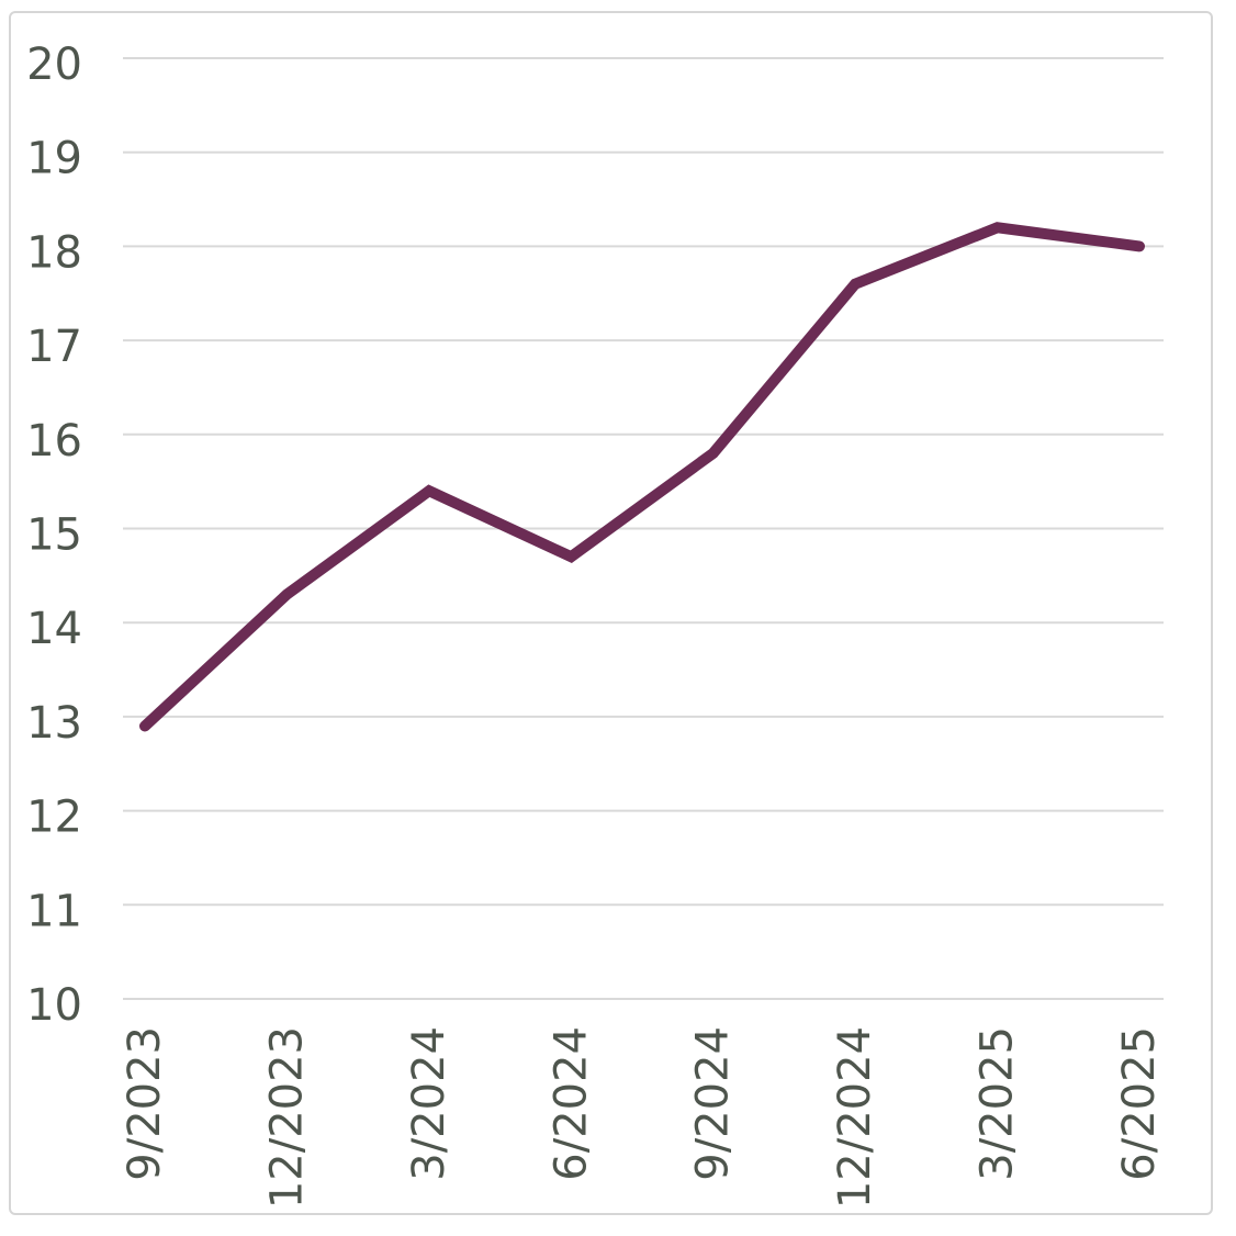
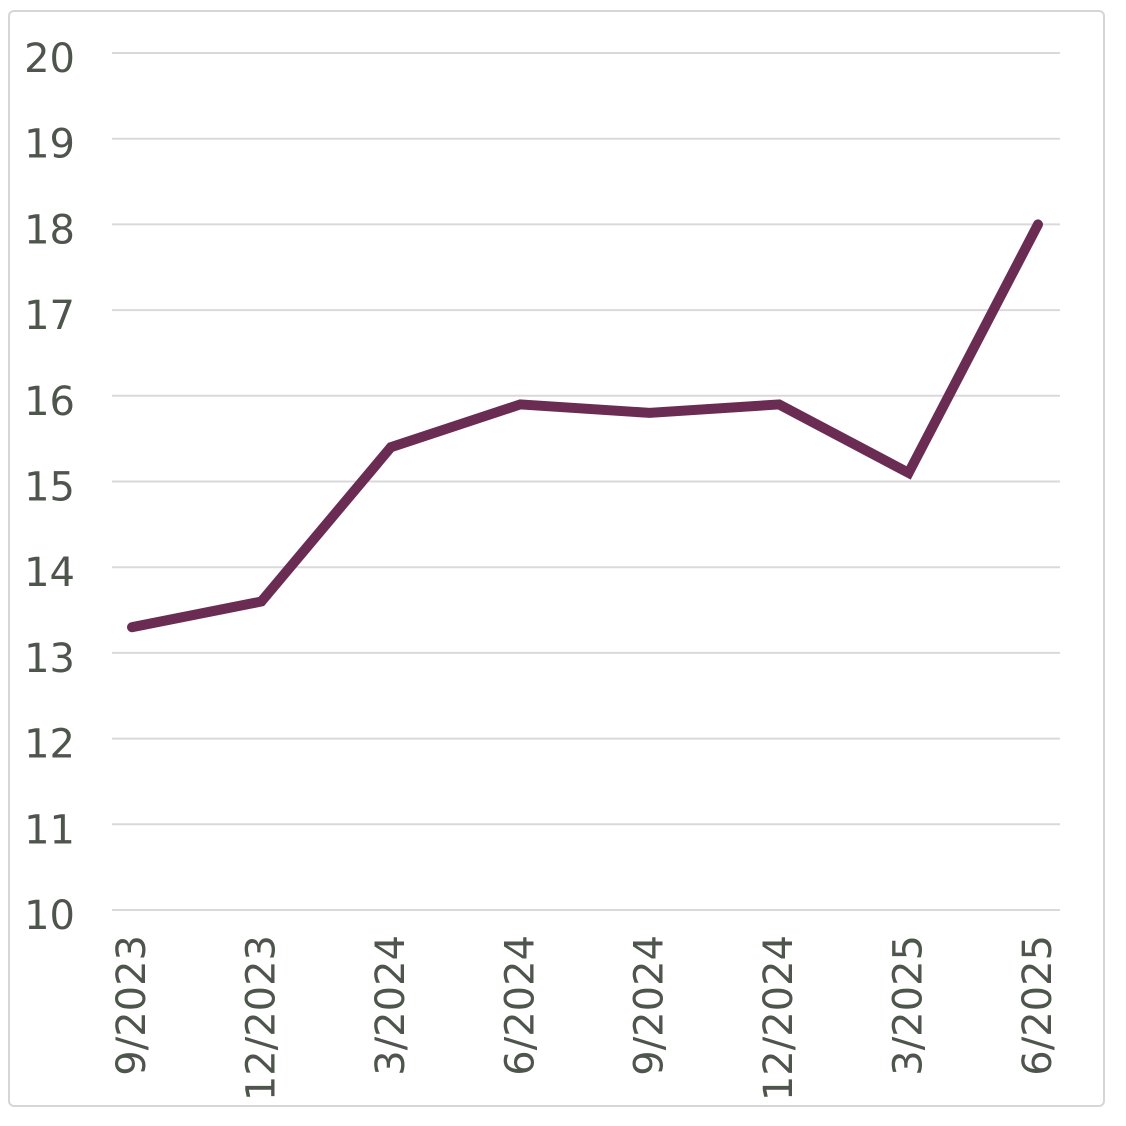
9/2023: 12.9 -> 13.3
12/2023: 14.3 -> 13.6
6/2024: 14.7 -> 15.9
12/2024: 17.6 -> 15.9
3/2025: 18.2 -> 15.1
